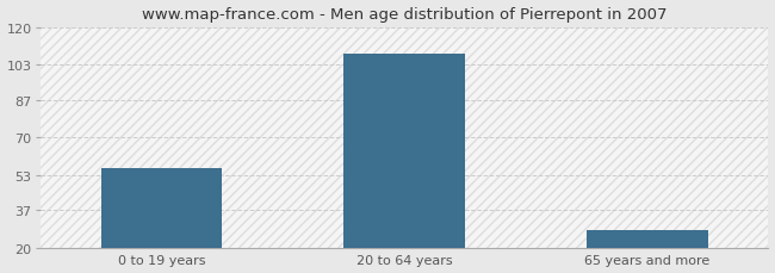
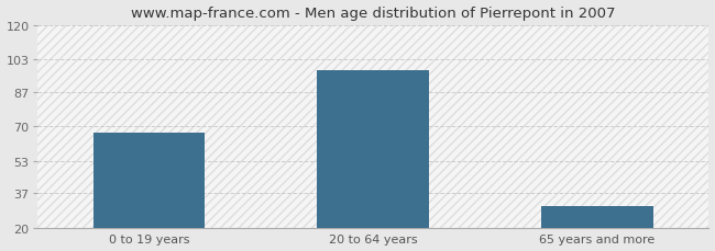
0 to 19 years: 56 -> 67
20 to 64 years: 108 -> 98
65 years and more: 28 -> 31
